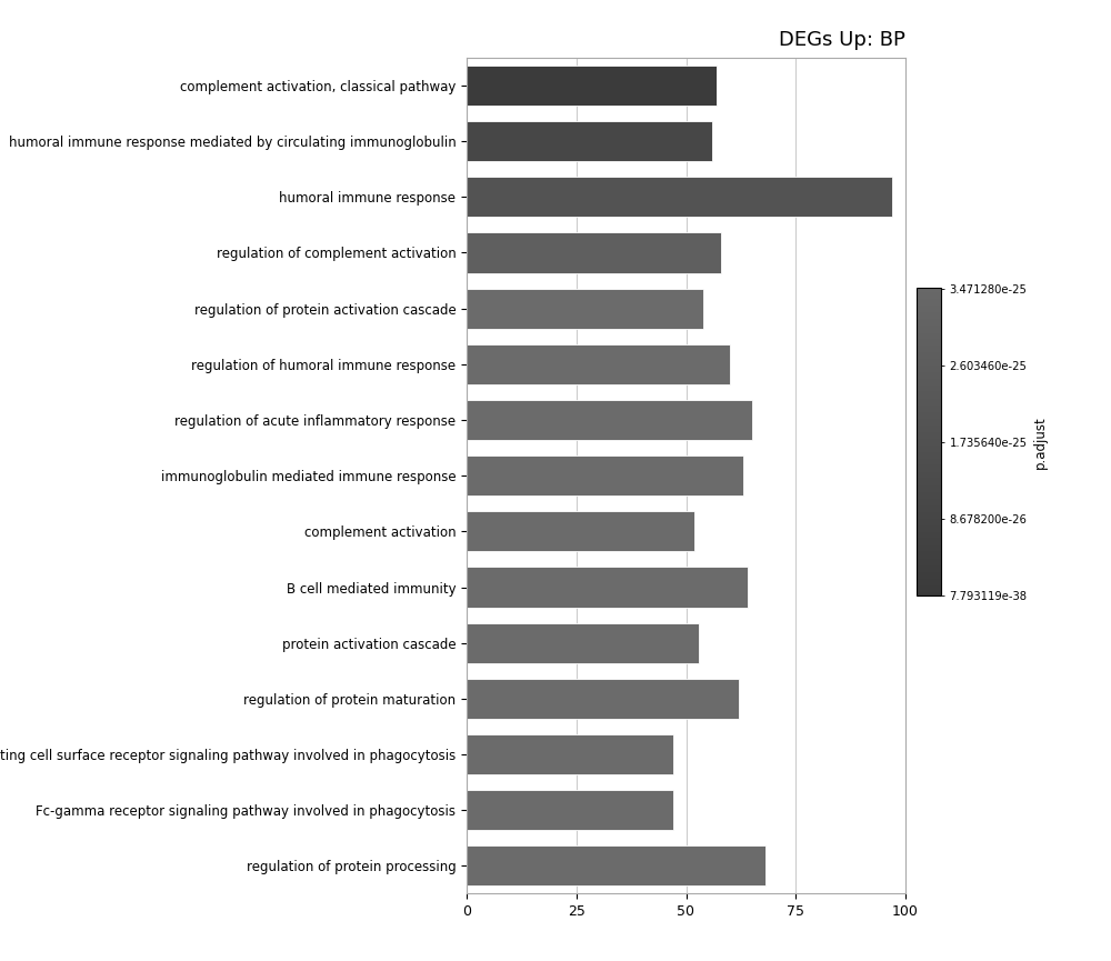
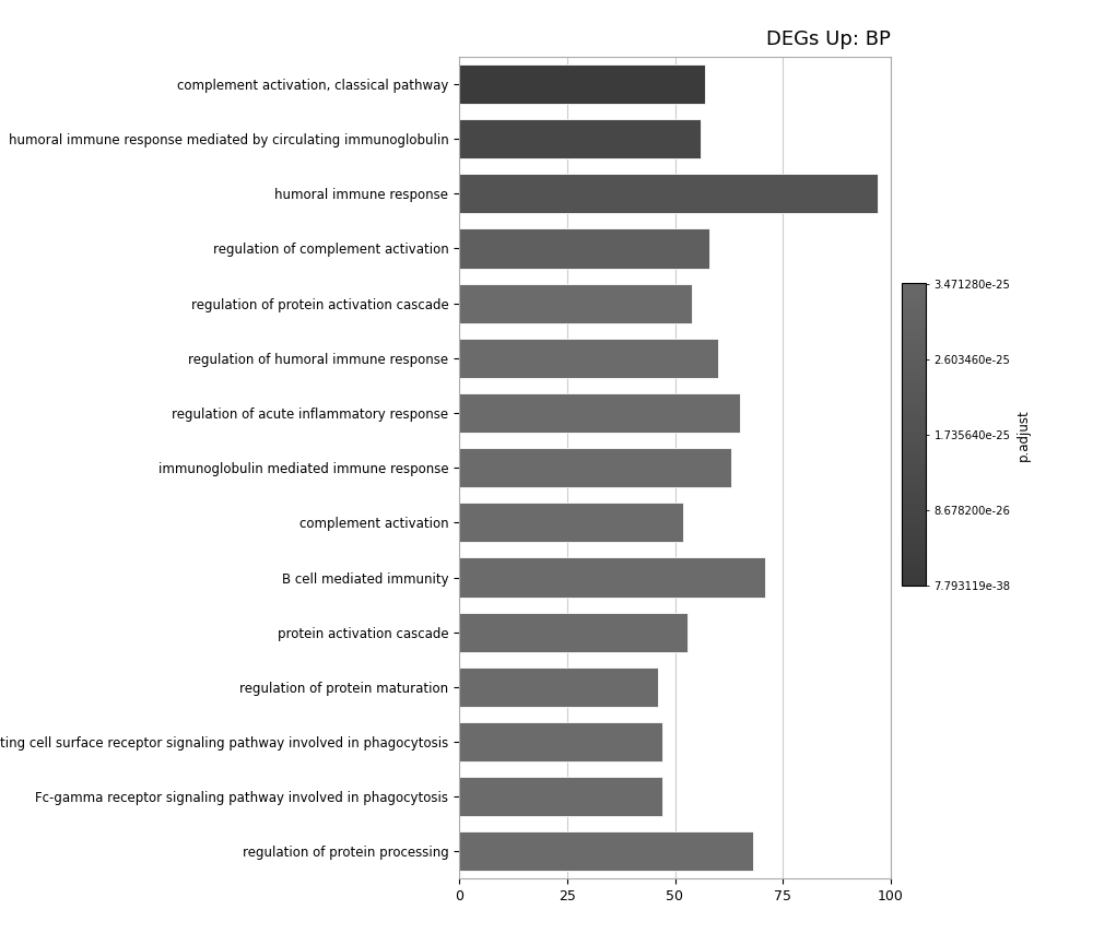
B cell mediated immunity: 64 -> 71
regulation of protein maturation: 62 -> 46
